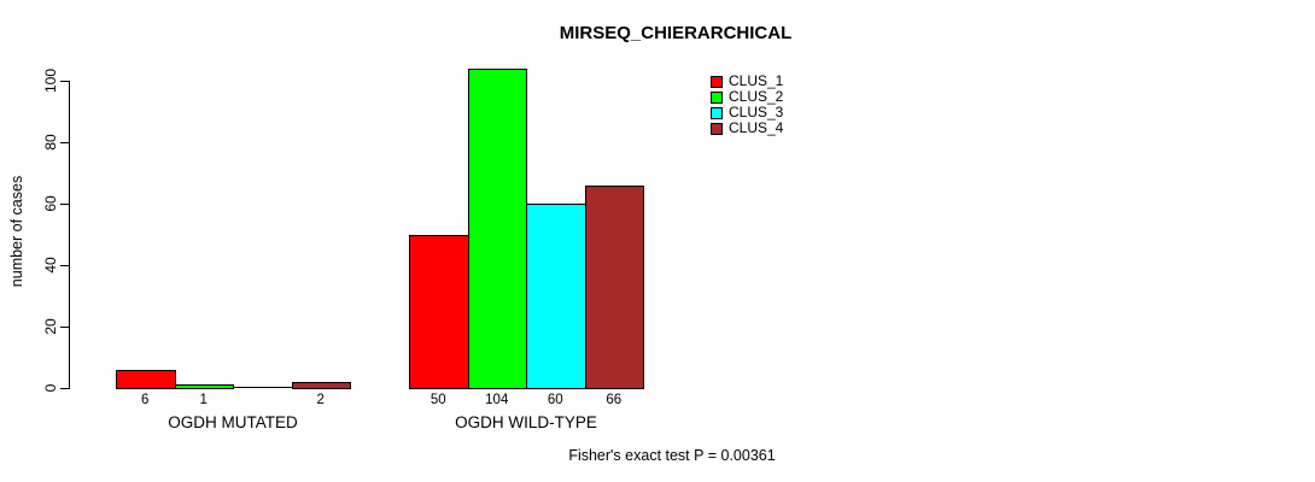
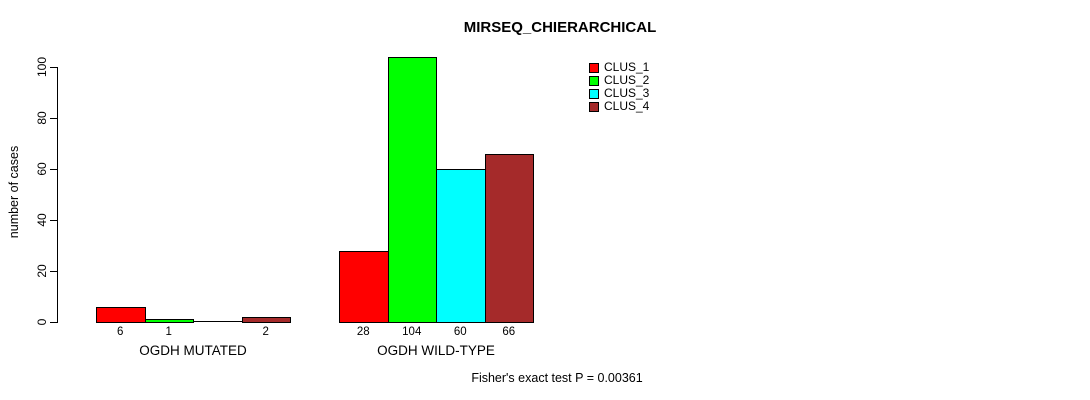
CLUS_1/OGDH WILD-TYPE: 50 -> 28
